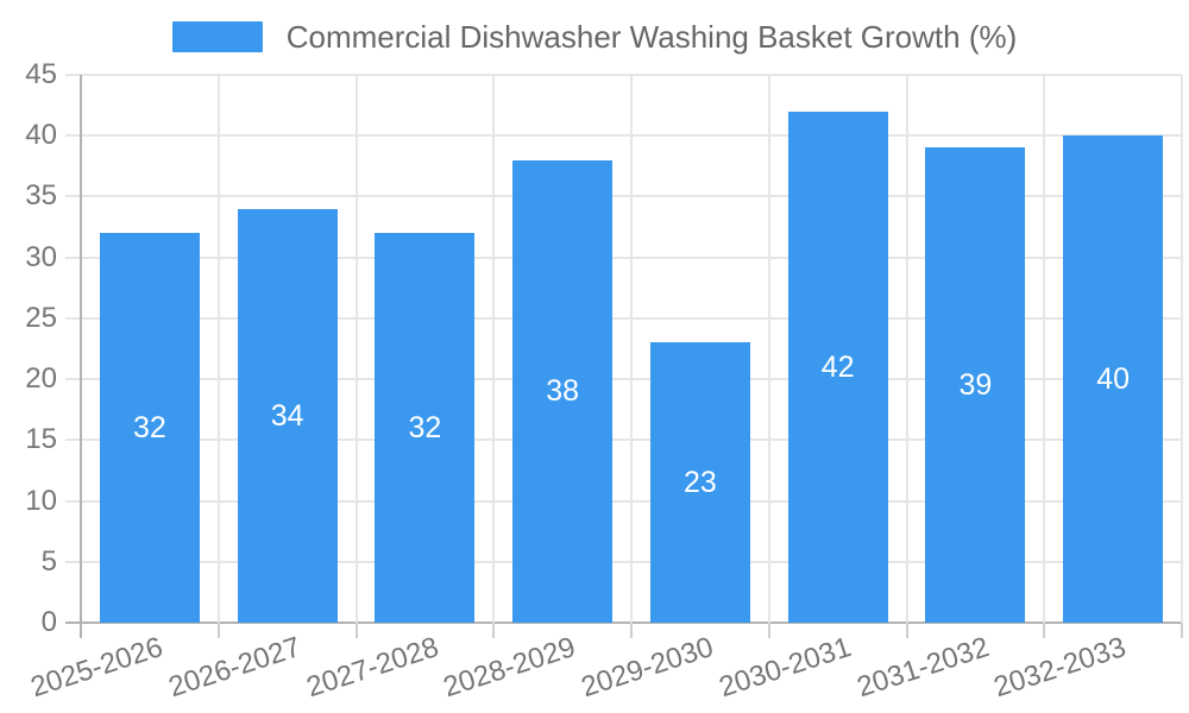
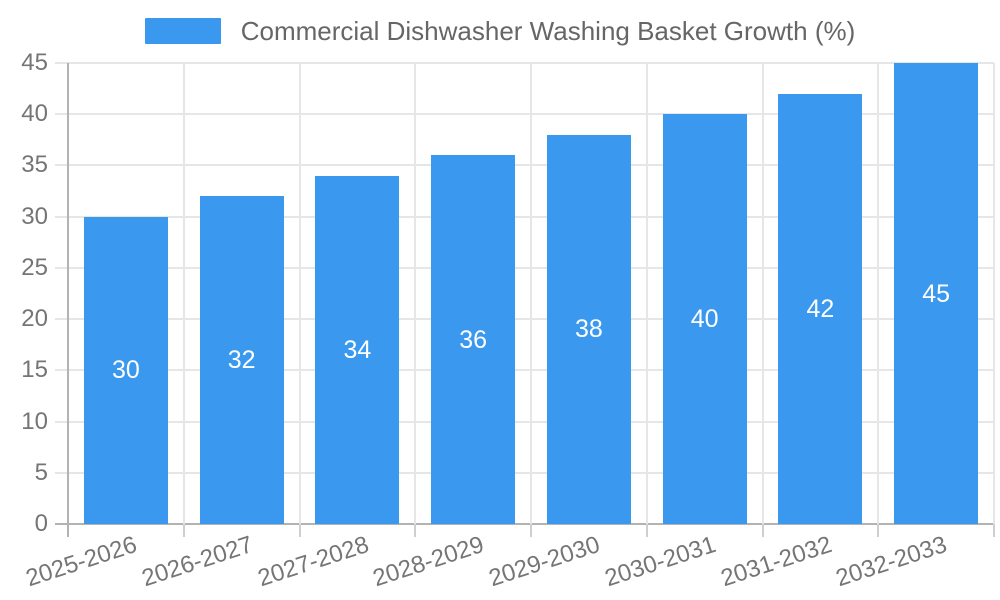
2025-2026: 32 -> 30
2026-2027: 34 -> 32
2027-2028: 32 -> 34
2028-2029: 38 -> 36
2029-2030: 23 -> 38
2030-2031: 42 -> 40
2031-2032: 39 -> 42
2032-2033: 40 -> 45
